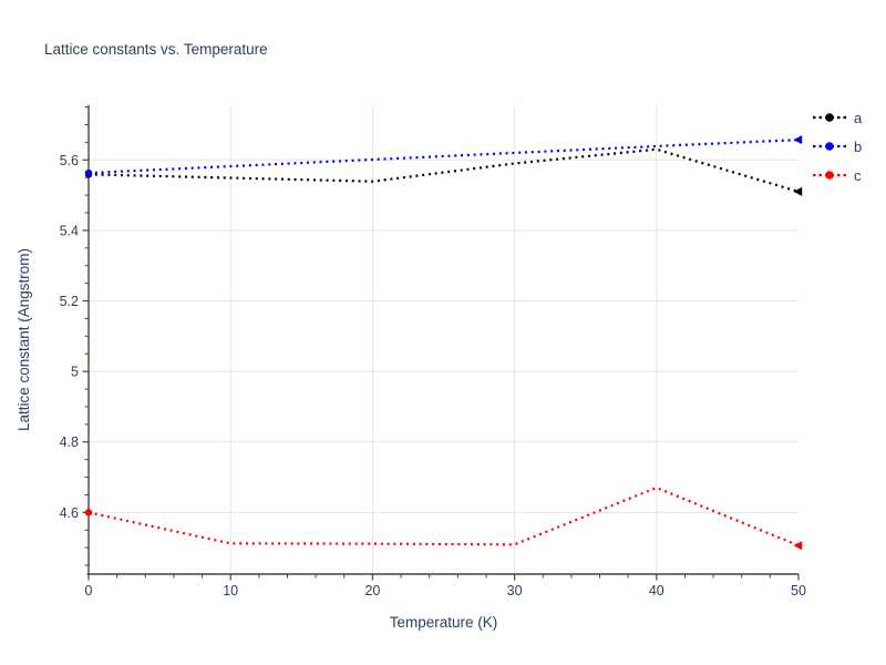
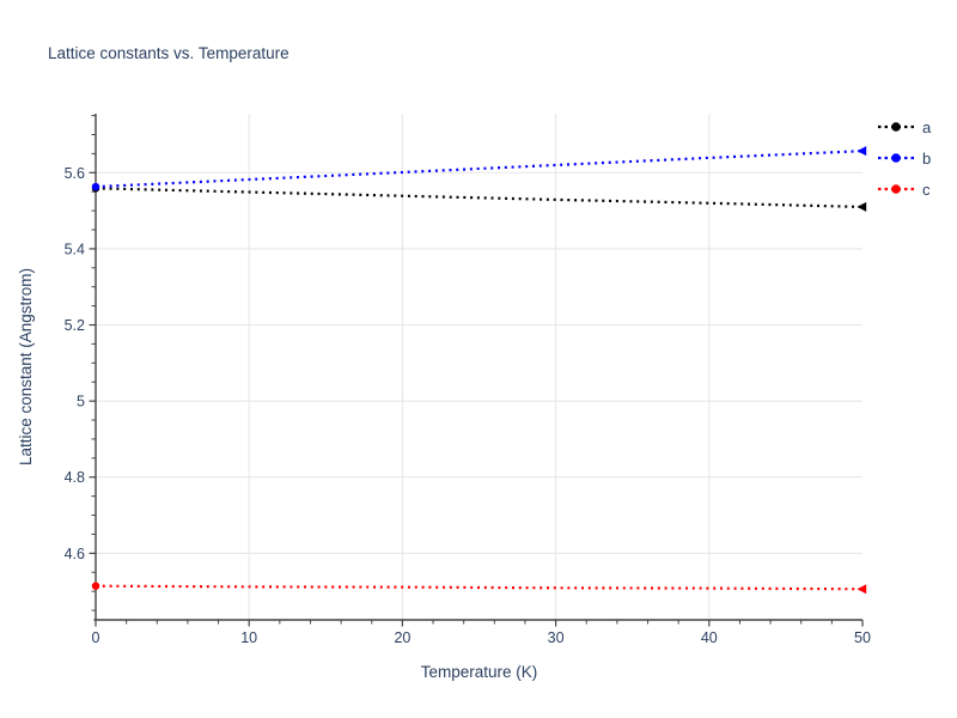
c/0: 4.60 -> 4.51
a/30: 5.59 -> 5.53
a/40: 5.63 -> 5.52
c/40: 4.67 -> 4.51
